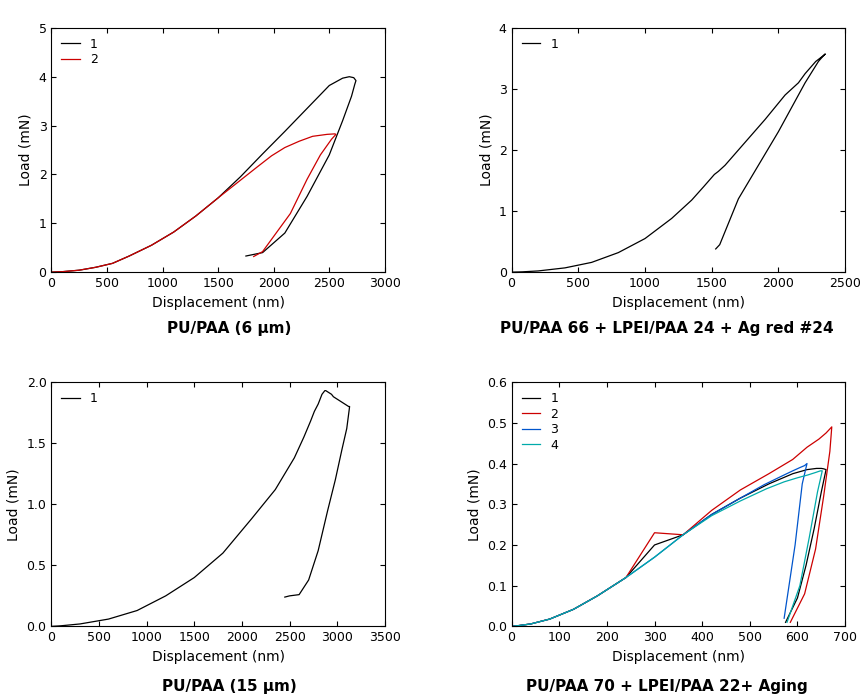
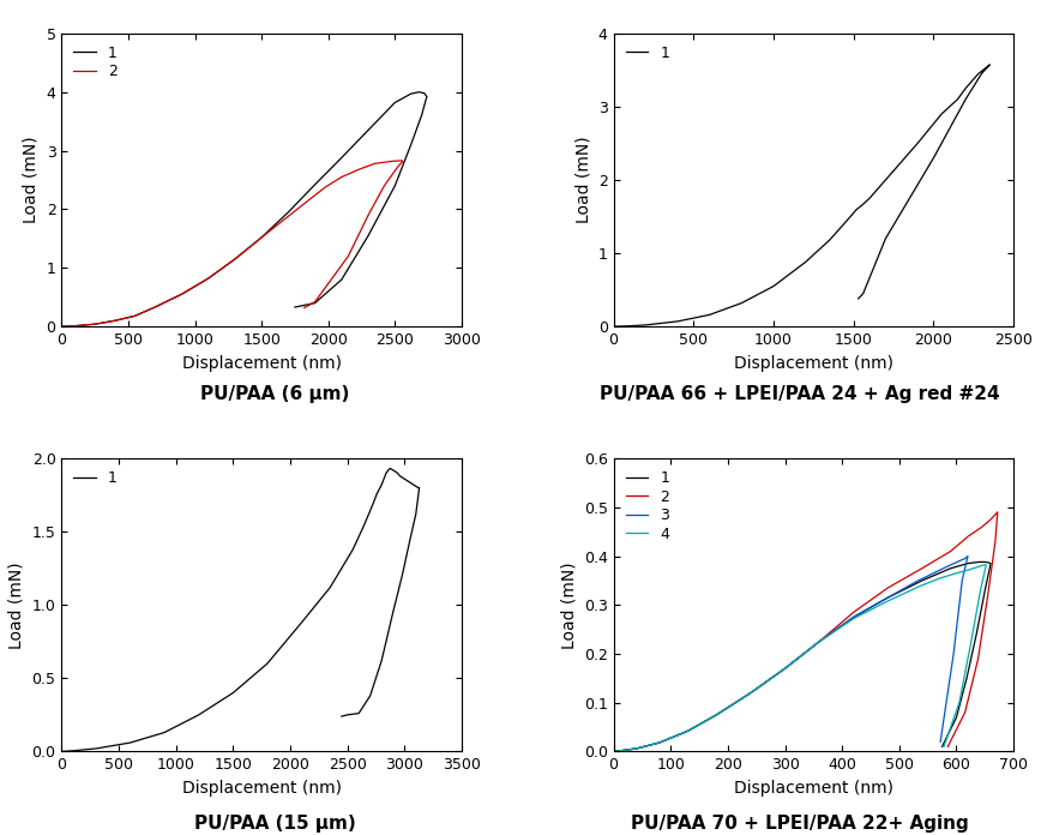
1/300: 0.200 -> 0.170
2/300: 0.230 -> 0.170
